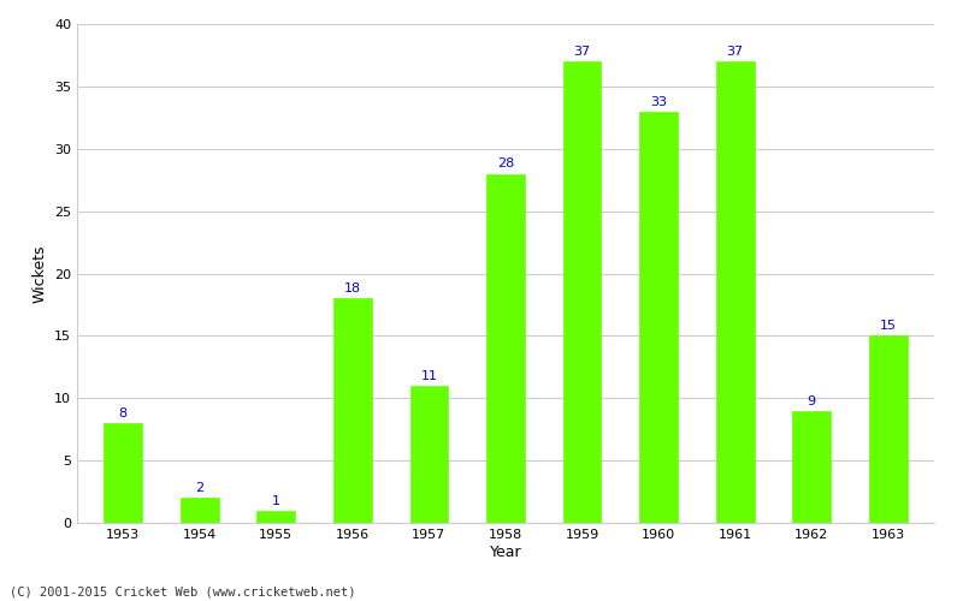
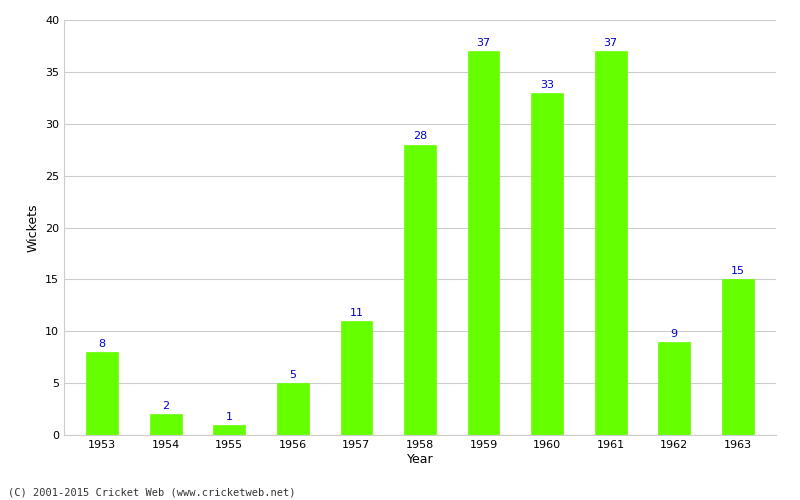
1956: 18 -> 5
